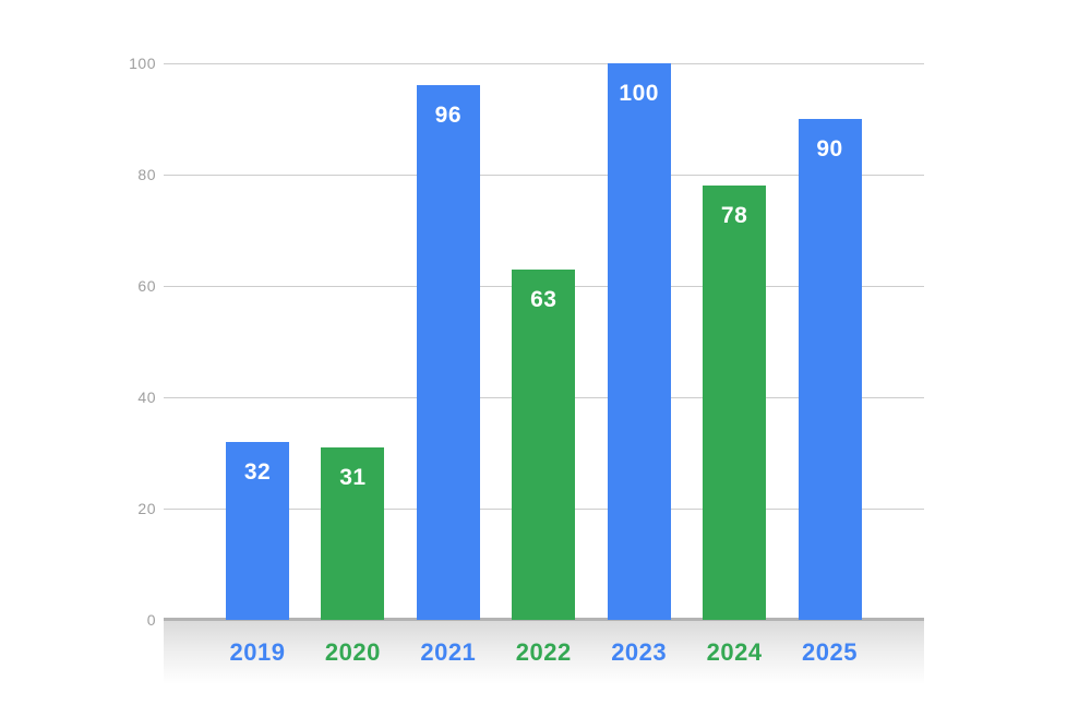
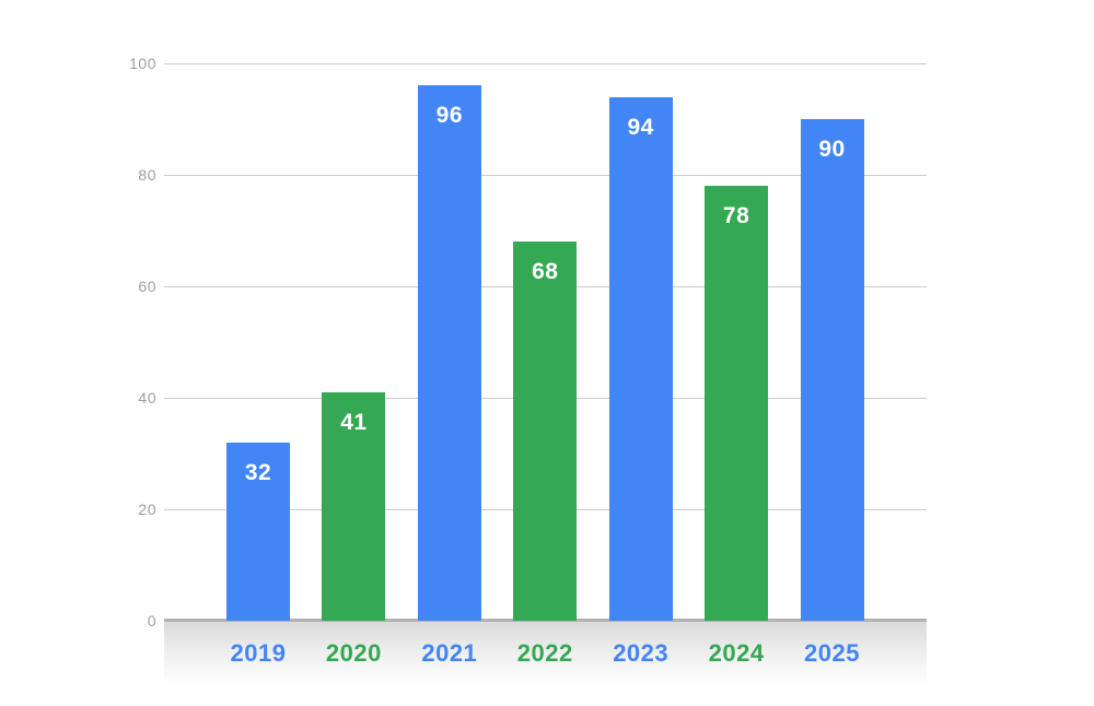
2020: 31 -> 41
2022: 63 -> 68
2023: 100 -> 94
